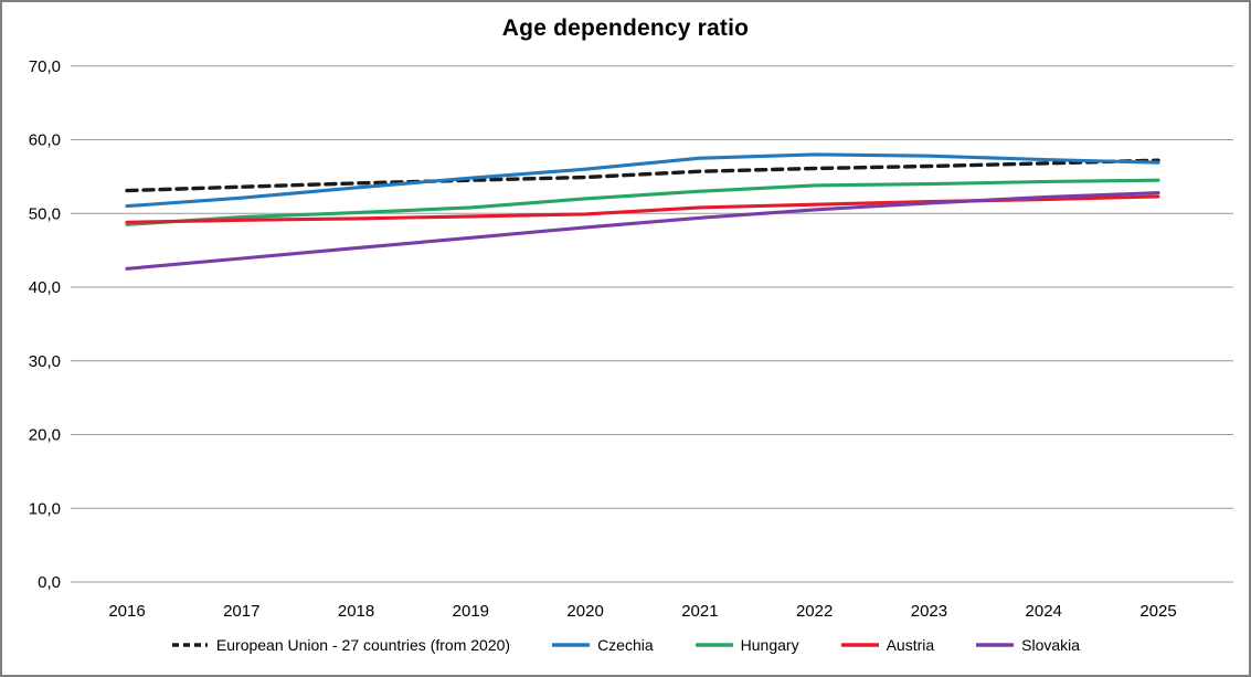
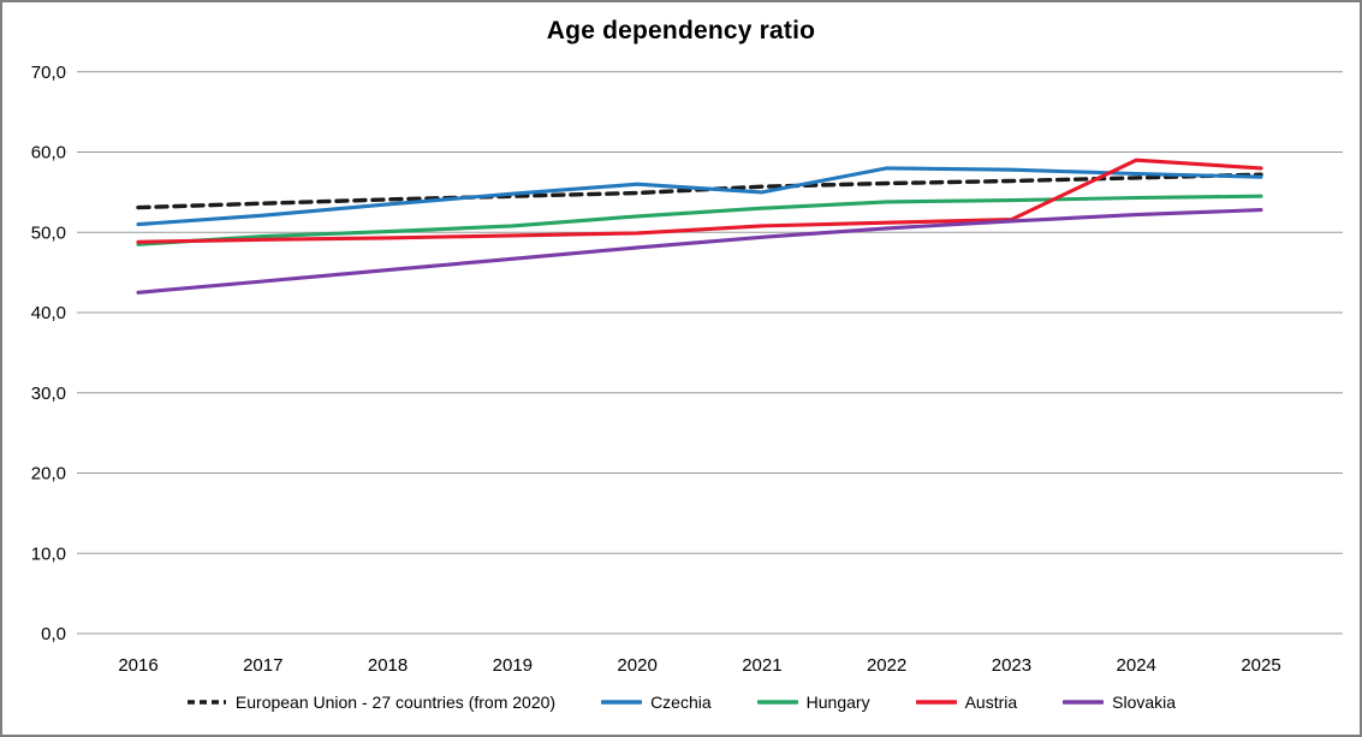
Czechia/2021: 58 -> 55
Austria/2024: 52 -> 59
Austria/2025: 52 -> 58
